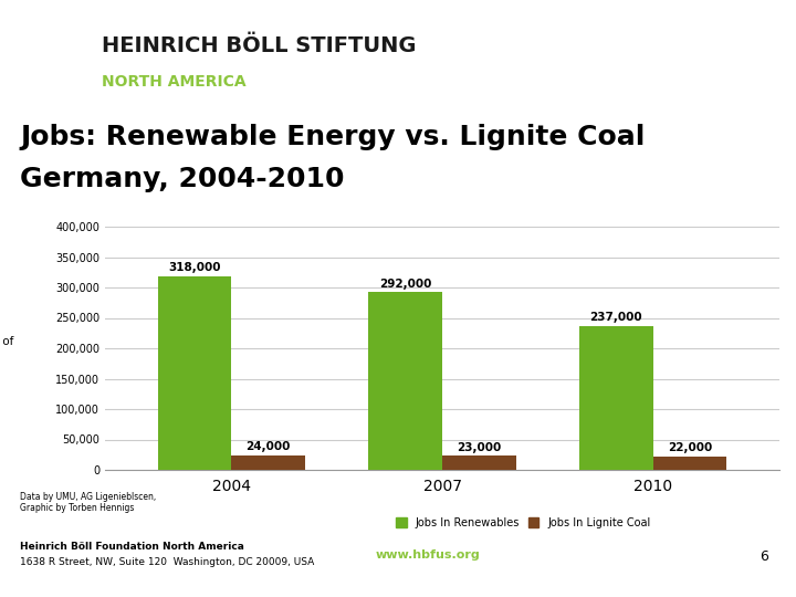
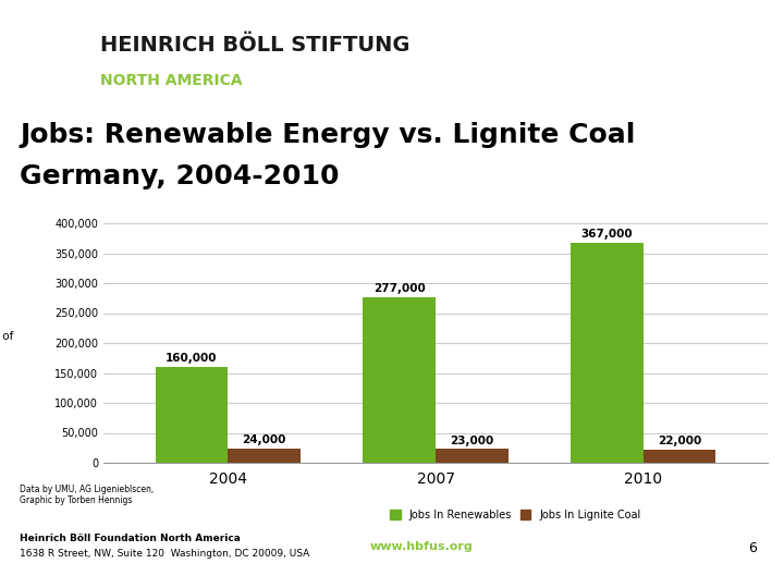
Jobs In Renewables/2004: 318,000 -> 160,000
Jobs In Renewables/2007: 292,000 -> 277,000
Jobs In Renewables/2010: 237,000 -> 367,000
